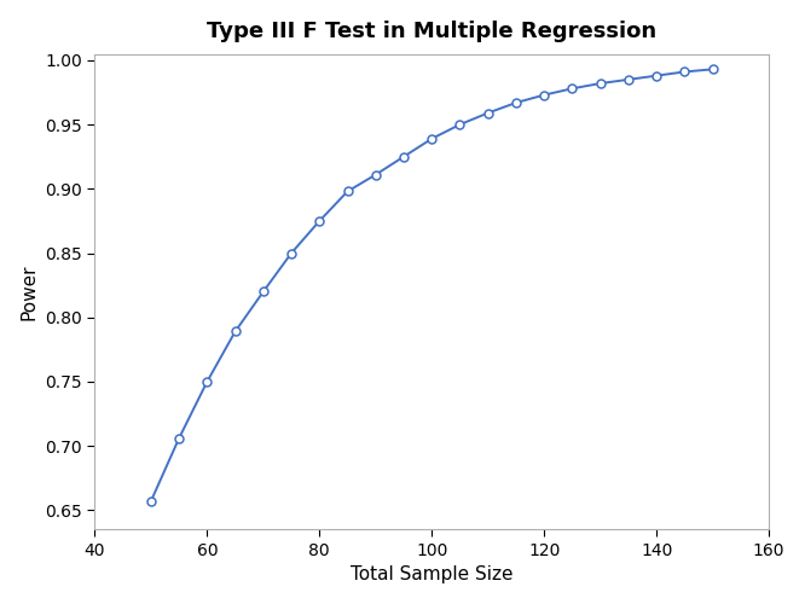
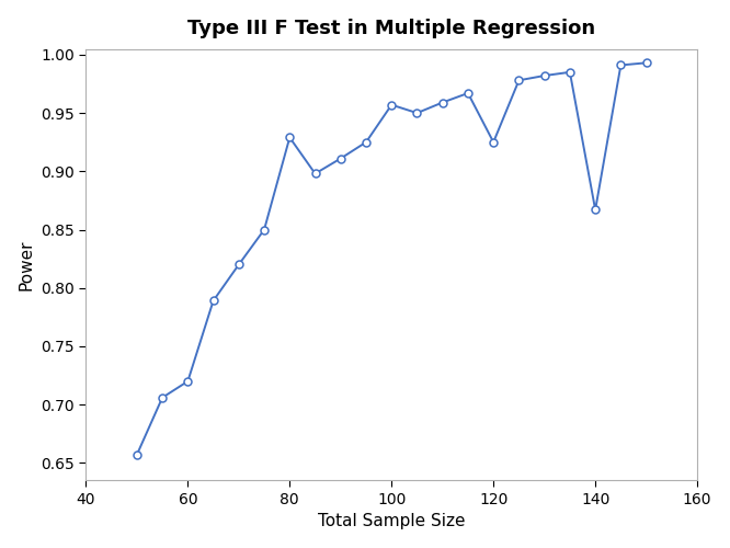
60: 0.750 -> 0.720
80: 0.875 -> 0.929
100: 0.939 -> 0.957
120: 0.973 -> 0.925
140: 0.988 -> 0.867
